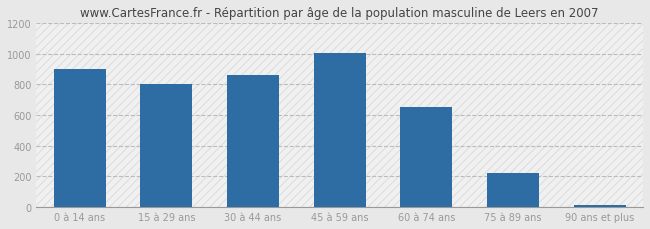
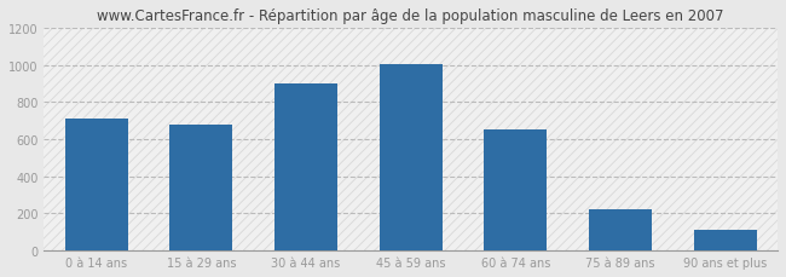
0 à 14 ans: 900 -> 710
15 à 29 ans: 800 -> 680
30 à 44 ans: 860 -> 900
90 ans et plus: 20 -> 110
